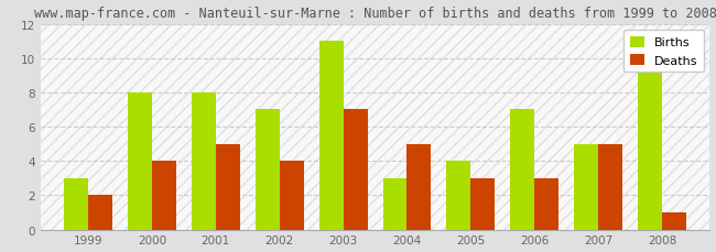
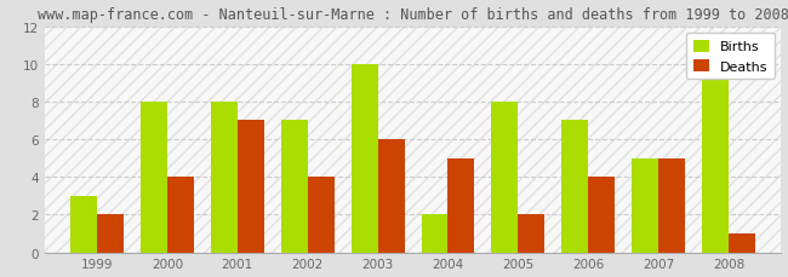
Deaths/2001: 5 -> 7
Births/2003: 11 -> 10
Deaths/2003: 7 -> 6
Births/2004: 3 -> 2
Births/2005: 4 -> 8
Deaths/2005: 3 -> 2
Deaths/2006: 3 -> 4
